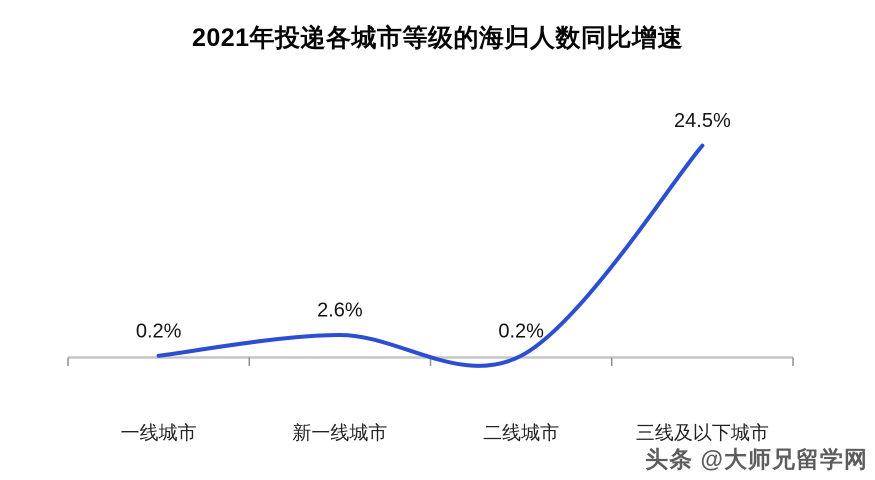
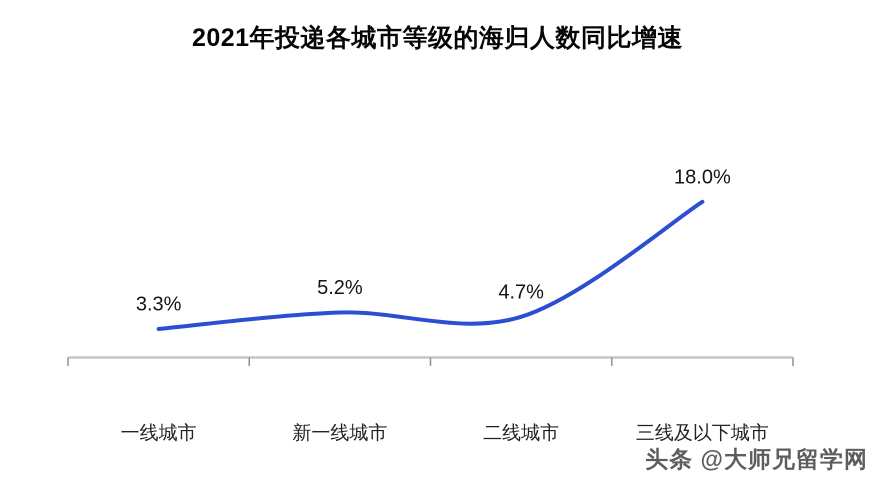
一线城市: 0.2% -> 3.3%
新一线城市: 2.6% -> 5.2%
二线城市: 0.2% -> 4.7%
三线及以下城市: 24.5% -> 18.0%
